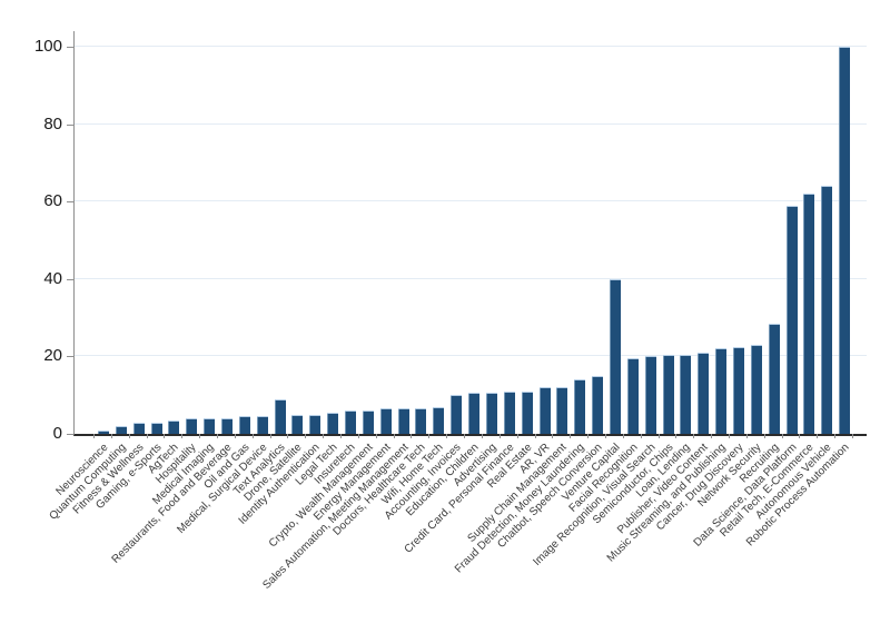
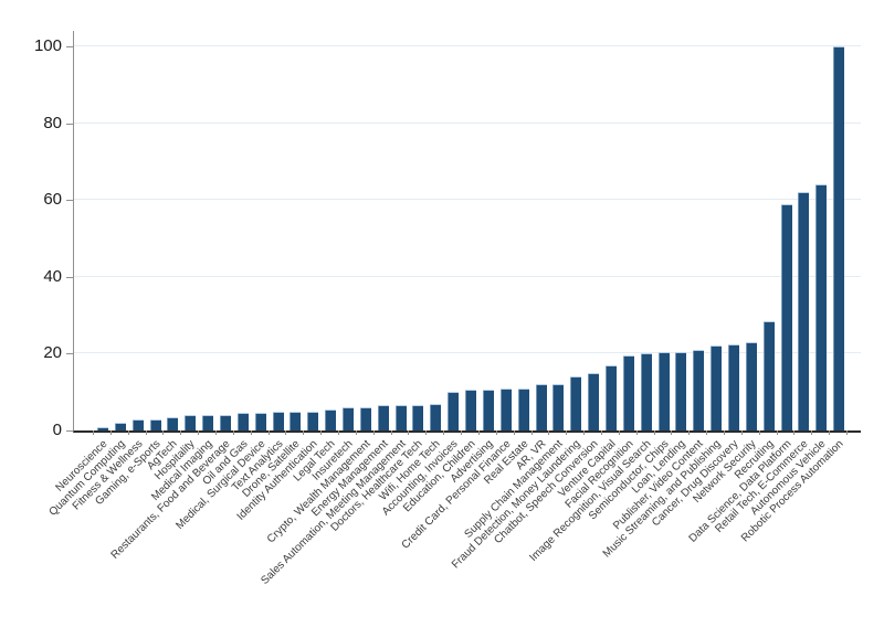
Text Analytics: 9 -> 5
Venture Capital: 40 -> 17
